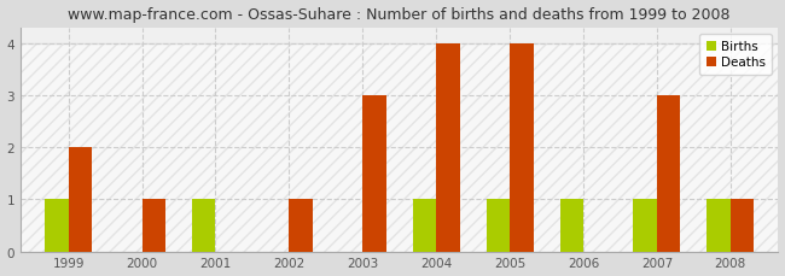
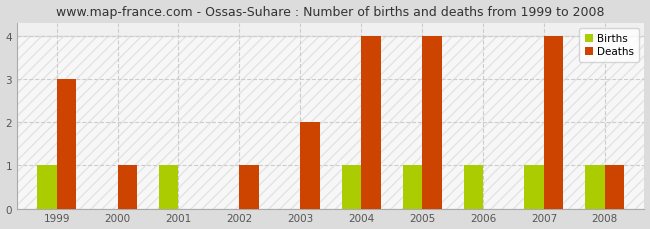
Deaths/1999: 2 -> 3
Deaths/2003: 3 -> 2
Deaths/2007: 3 -> 4
